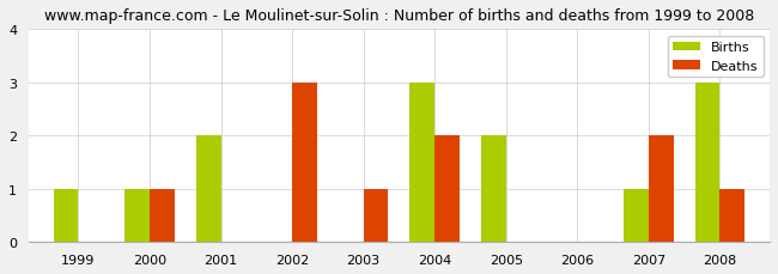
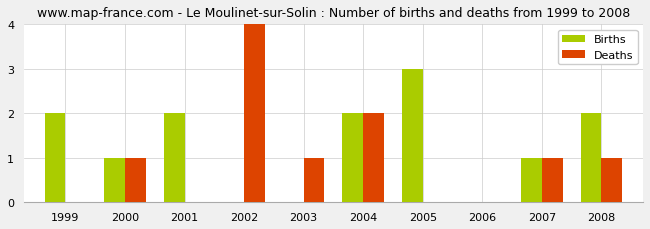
Births/1999: 1 -> 2
Deaths/2002: 3 -> 4
Births/2004: 3 -> 2
Births/2005: 2 -> 3
Deaths/2007: 2 -> 1
Births/2008: 3 -> 2
